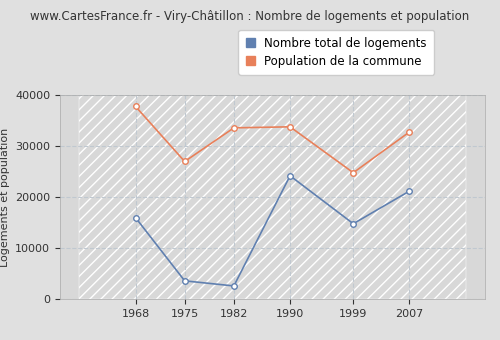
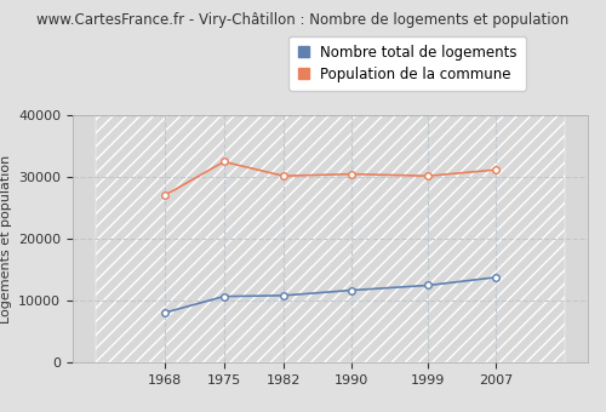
Nombre total de logements/1968: 16000 -> 8000
Population de la commune/1968: 37800 -> 27000
Nombre total de logements/1975: 3600 -> 10700
Population de la commune/1975: 27000 -> 32500
Nombre total de logements/1982: 2600 -> 10800
Population de la commune/1982: 33600 -> 30200
Nombre total de logements/1990: 24200 -> 11700
Population de la commune/1990: 33800 -> 30500
Nombre total de logements/1999: 14800 -> 12500
Population de la commune/1999: 24800 -> 30200
Nombre total de logements/2007: 21200 -> 13800
Population de la commune/2007: 32800 -> 31200
